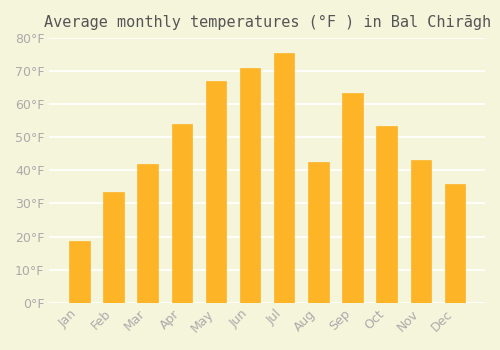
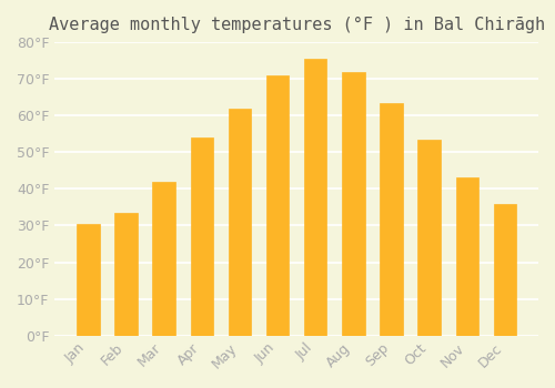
Jan: 18.5°F -> 30.5°F
May: 67.0°F -> 62.0°F
Aug: 42.5°F -> 72.0°F
